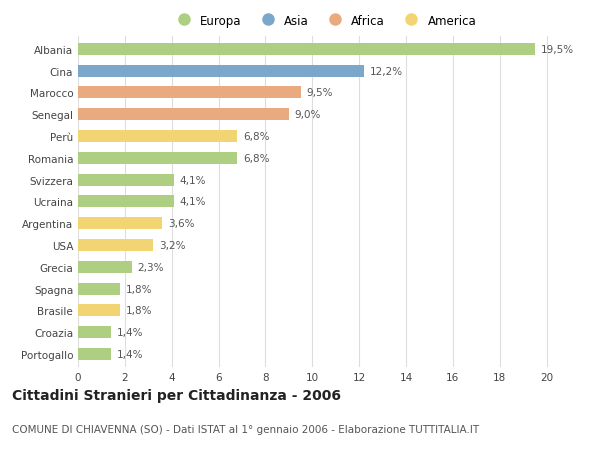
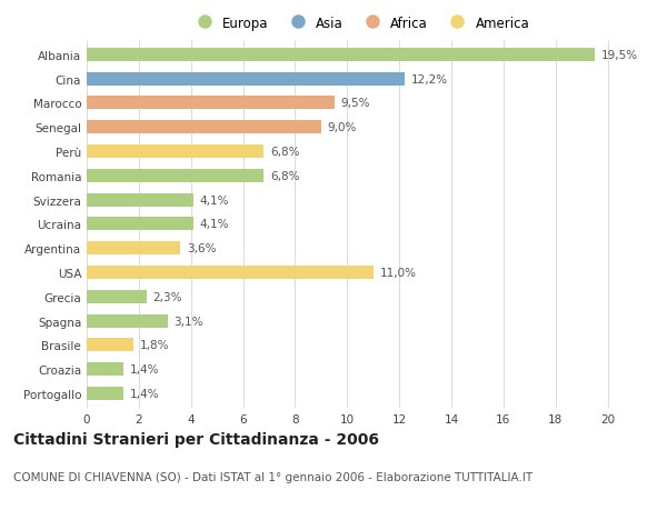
USA: 3,2% -> 11,0%
Spagna: 1,8% -> 3,1%
